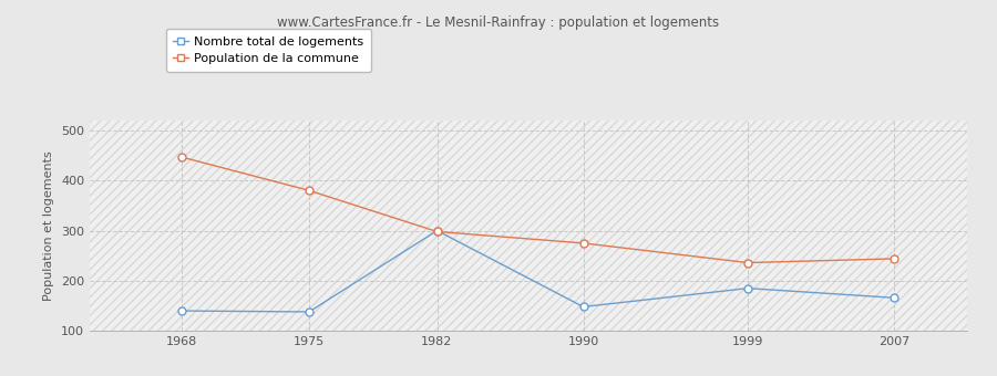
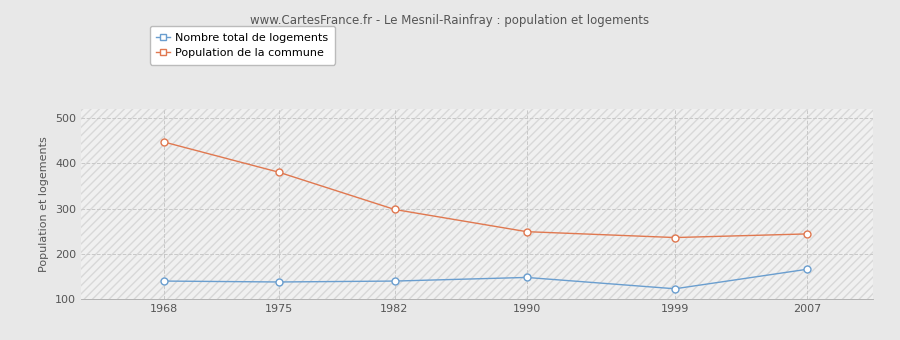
Nombre total de logements/1982: 300 -> 140
Population de la commune/1990: 275 -> 249
Nombre total de logements/1999: 185 -> 123
